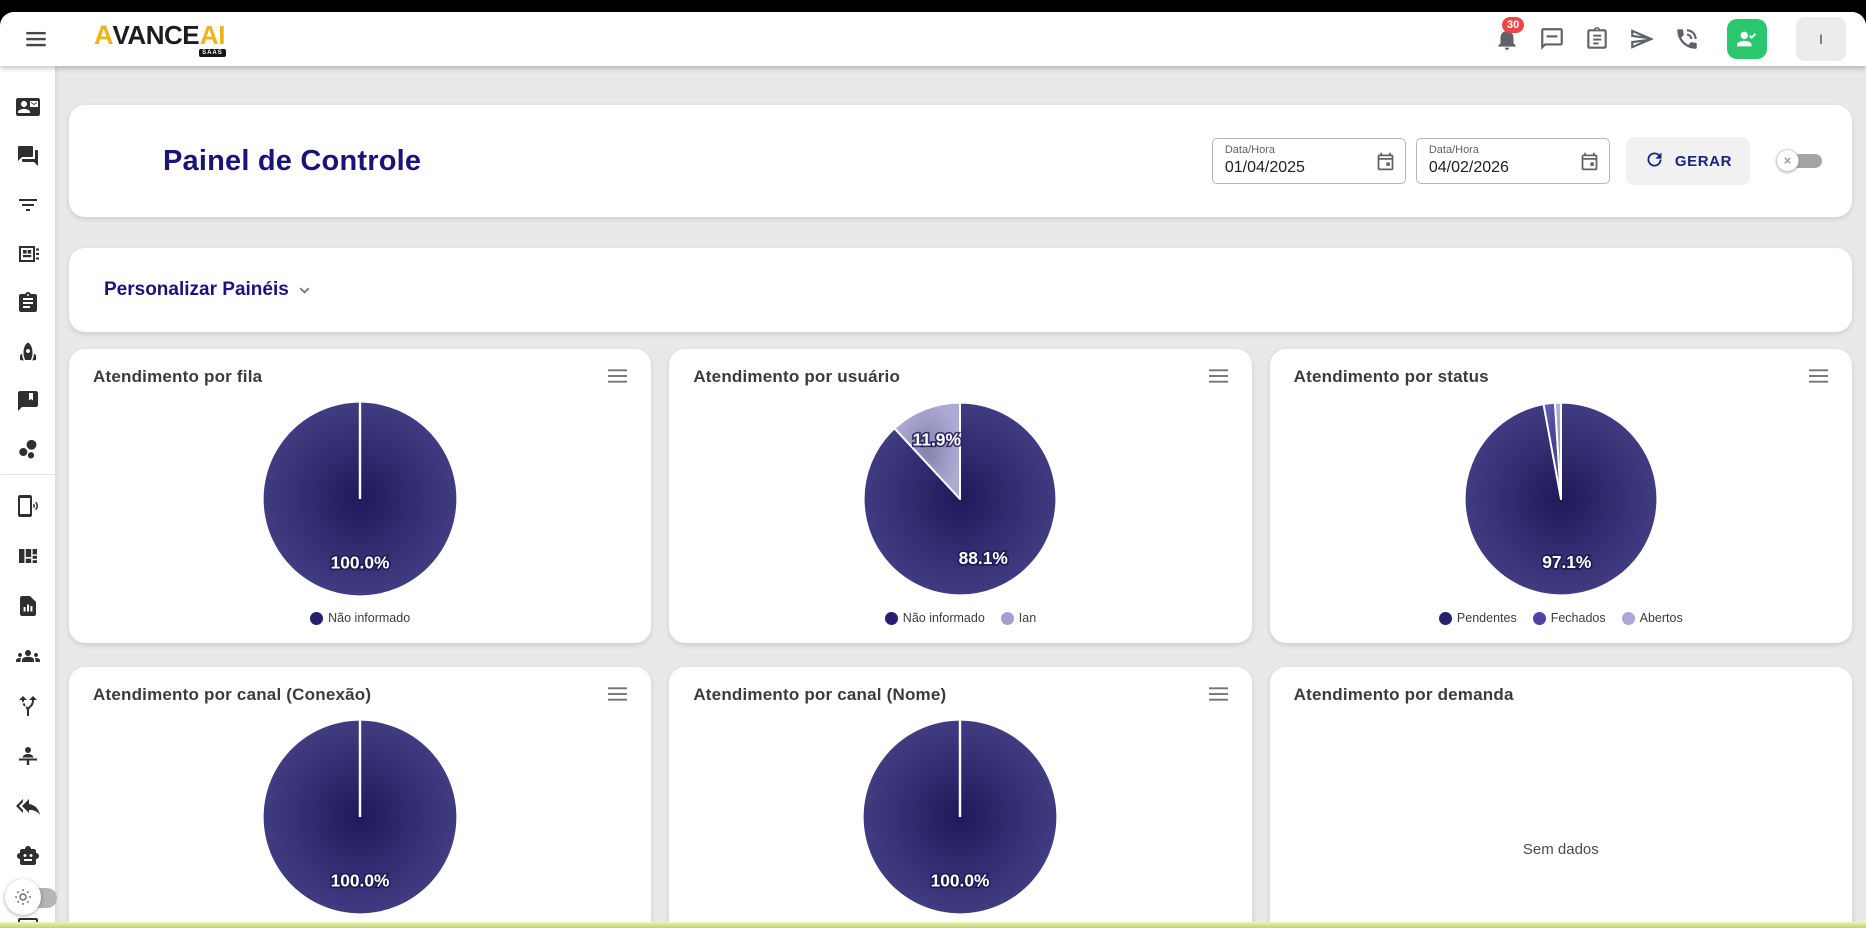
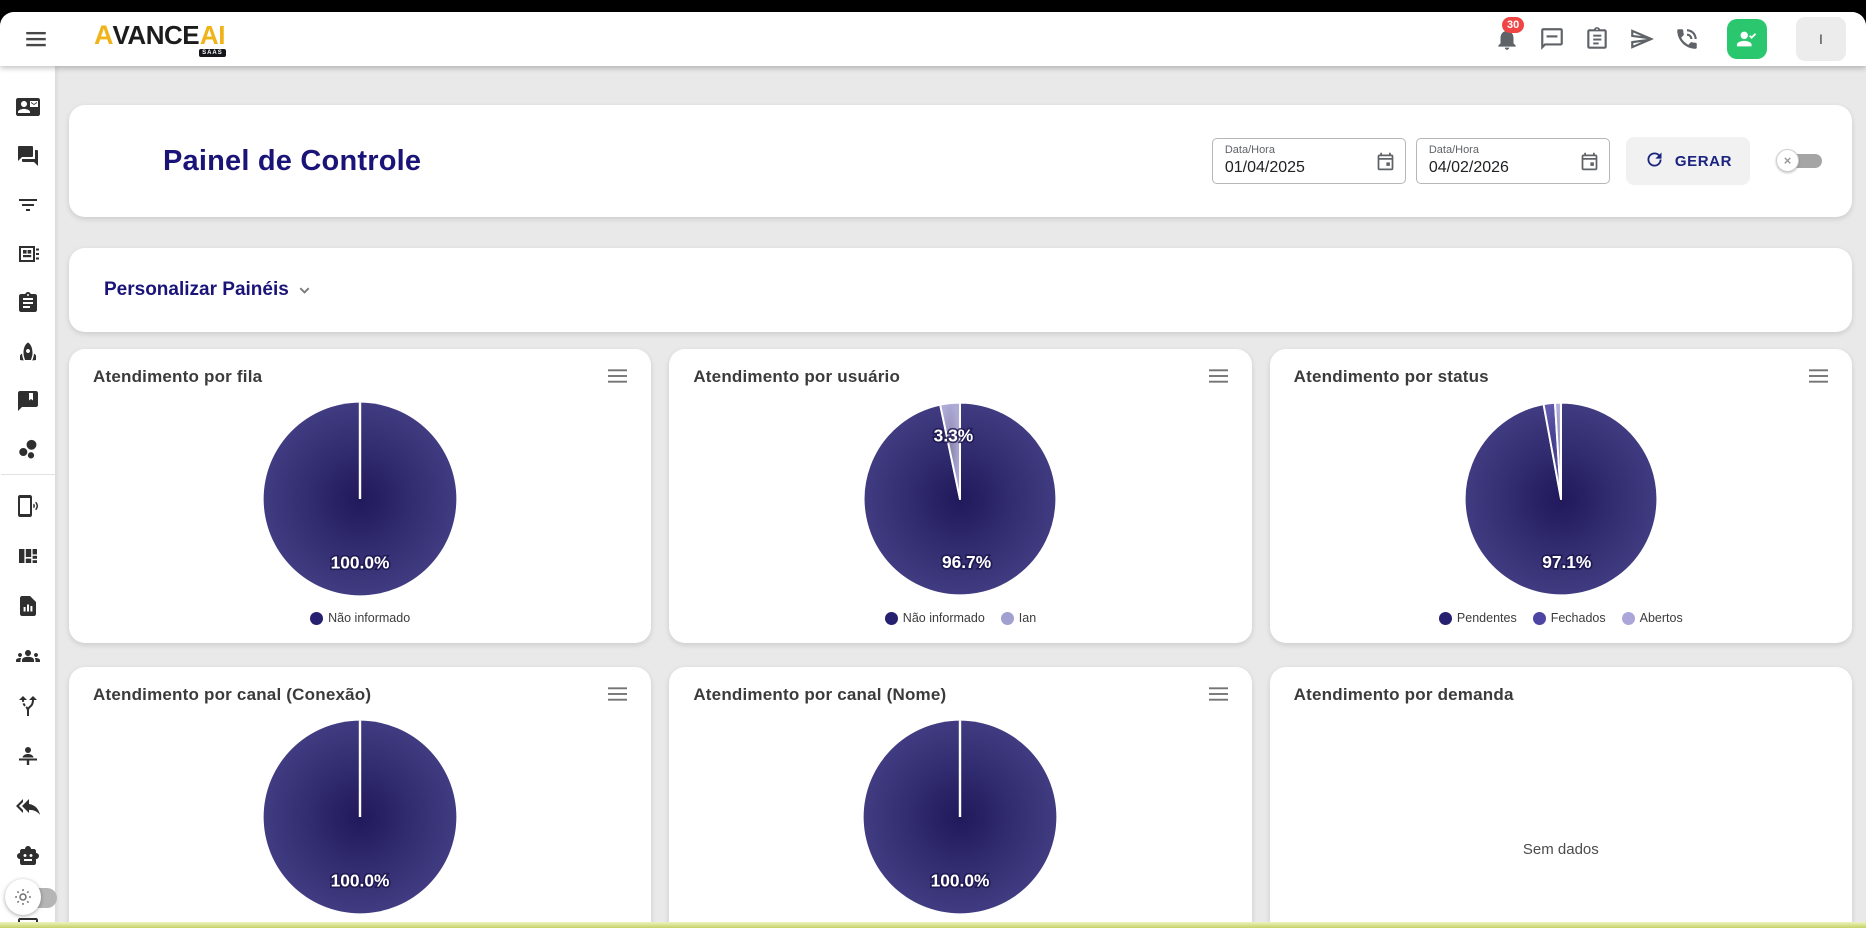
Atendimento por usuário/Não informado: 88.1% -> 96.7%
Atendimento por usuário/Ian: 11.9% -> 3.3%
